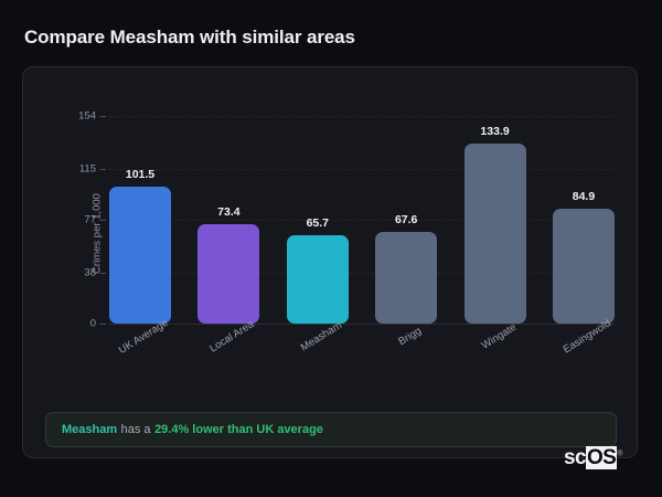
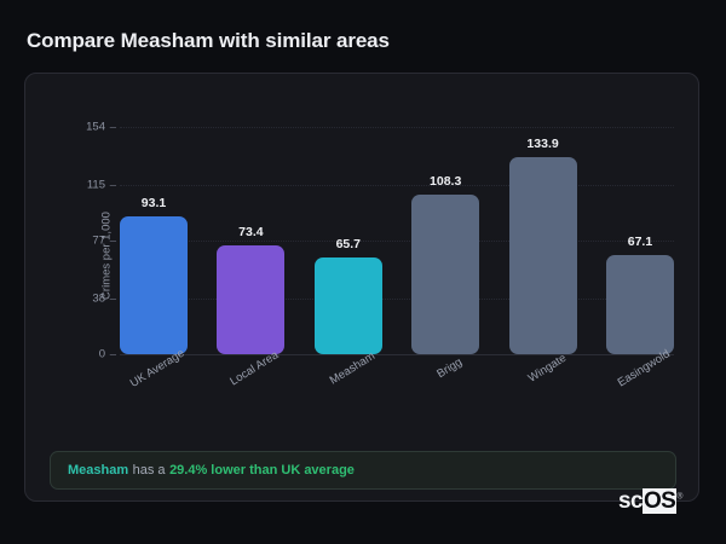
UK Average: 101.5 -> 93.1
Brigg: 67.6 -> 108.3
Easingwold: 84.9 -> 67.1
